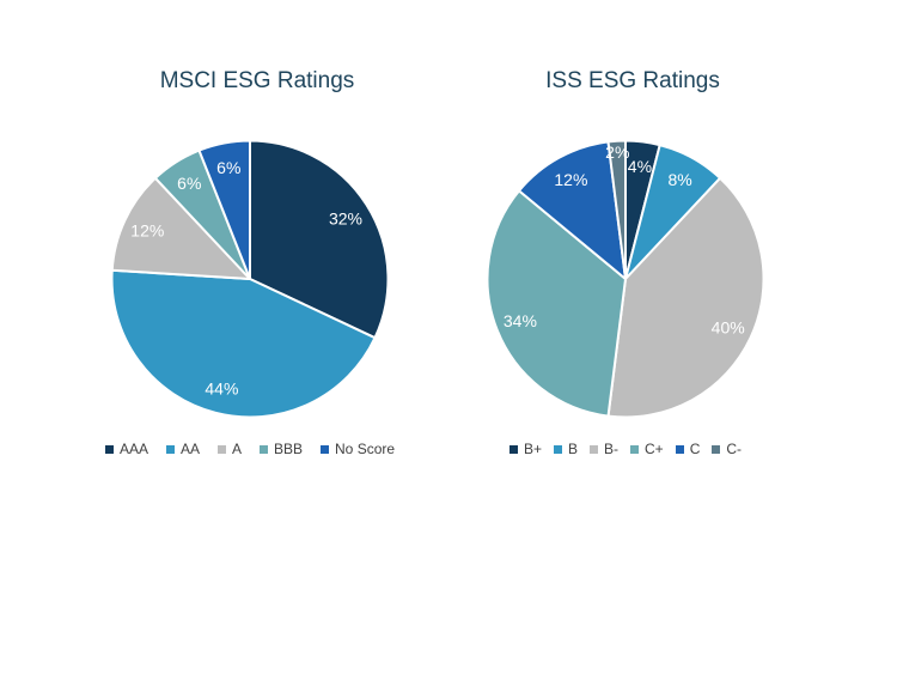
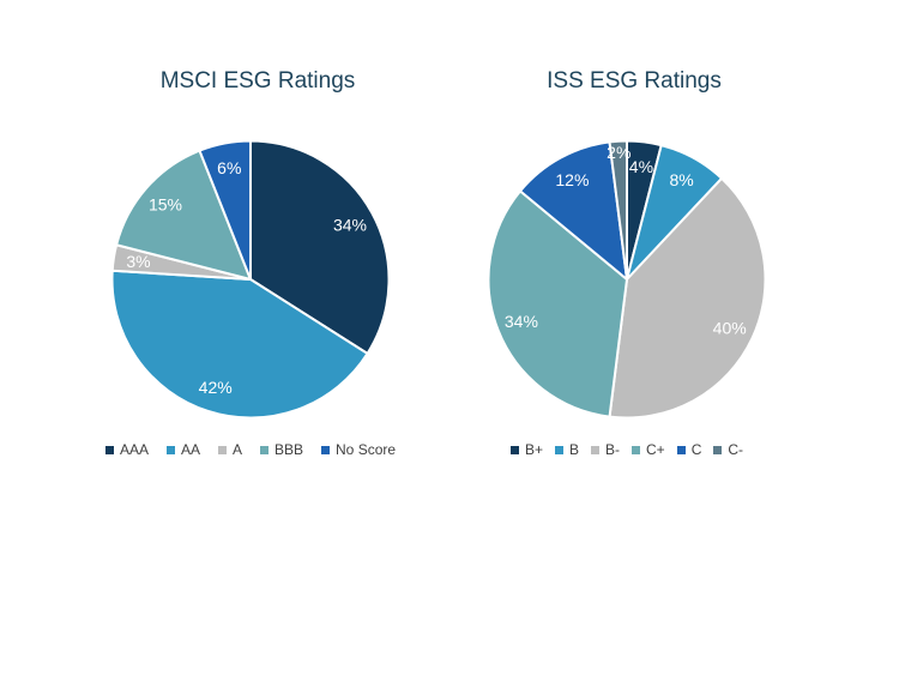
MSCI ESG Ratings/AAA: 32% -> 34%
MSCI ESG Ratings/AA: 44% -> 42%
MSCI ESG Ratings/A: 12% -> 3%
MSCI ESG Ratings/BBB: 6% -> 15%
